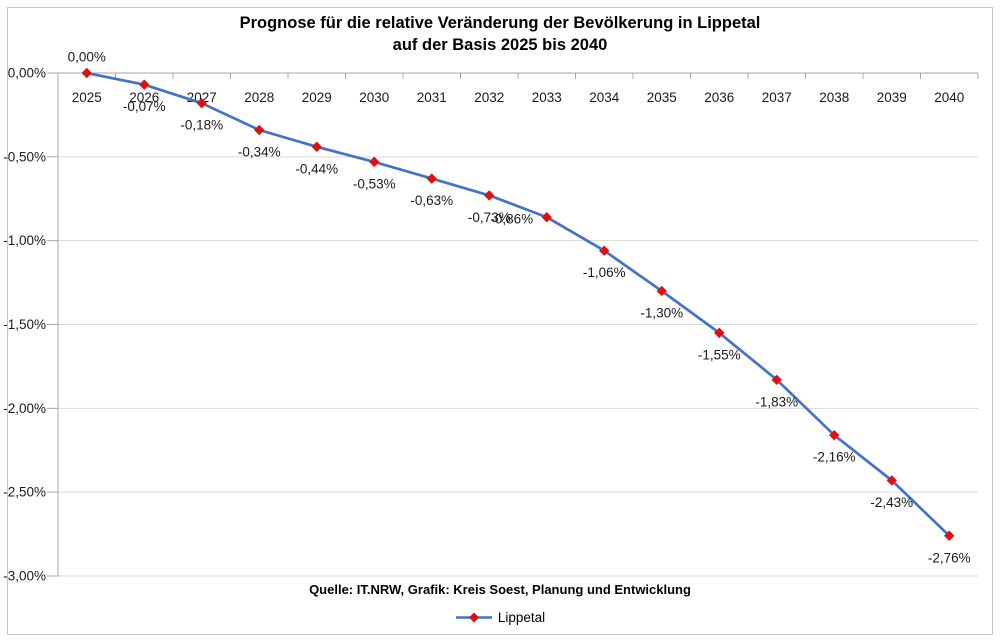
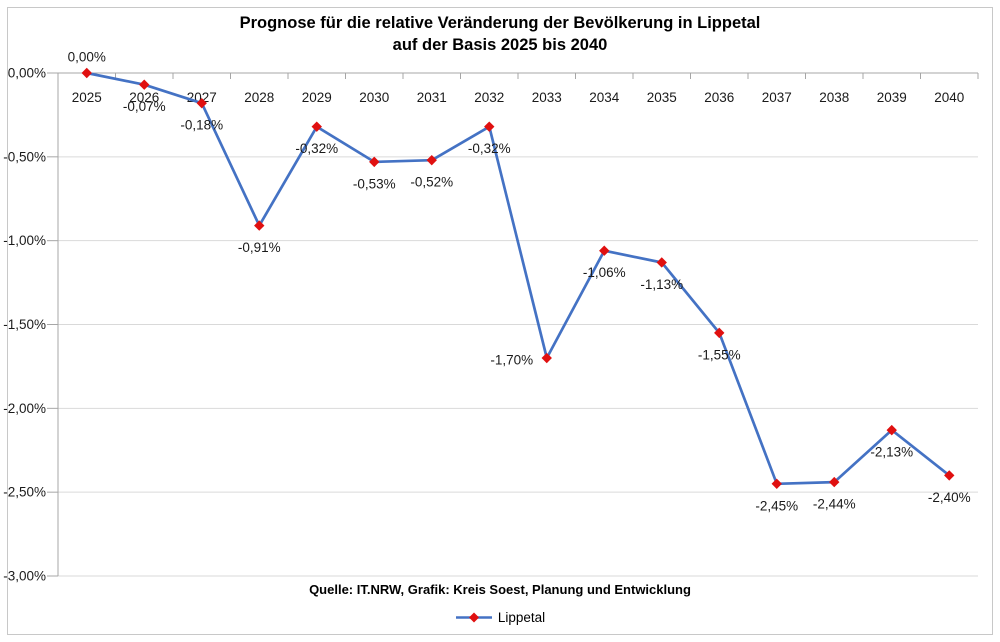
2028: -0,34% -> -0,91%
2029: -0,44% -> -0,32%
2031: -0,63% -> -0,52%
2032: -0,73% -> -0,32%
2033: -0,86% -> -1,70%
2035: -1,30% -> -1,13%
2037: -1,83% -> -2,45%
2038: -2,16% -> -2,44%
2039: -2,43% -> -2,13%
2040: -2,76% -> -2,40%
